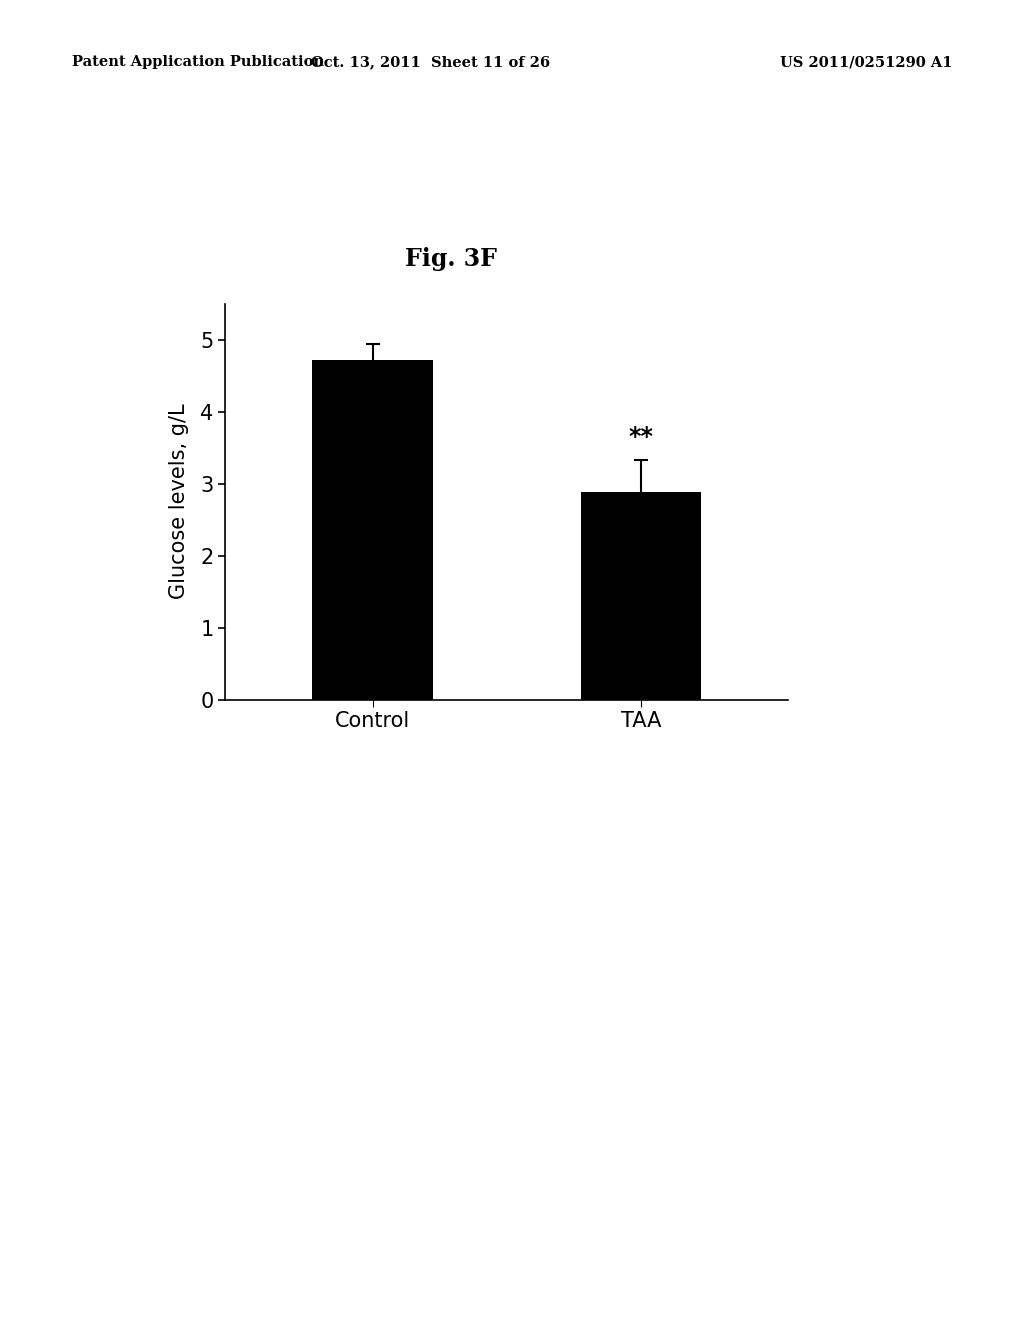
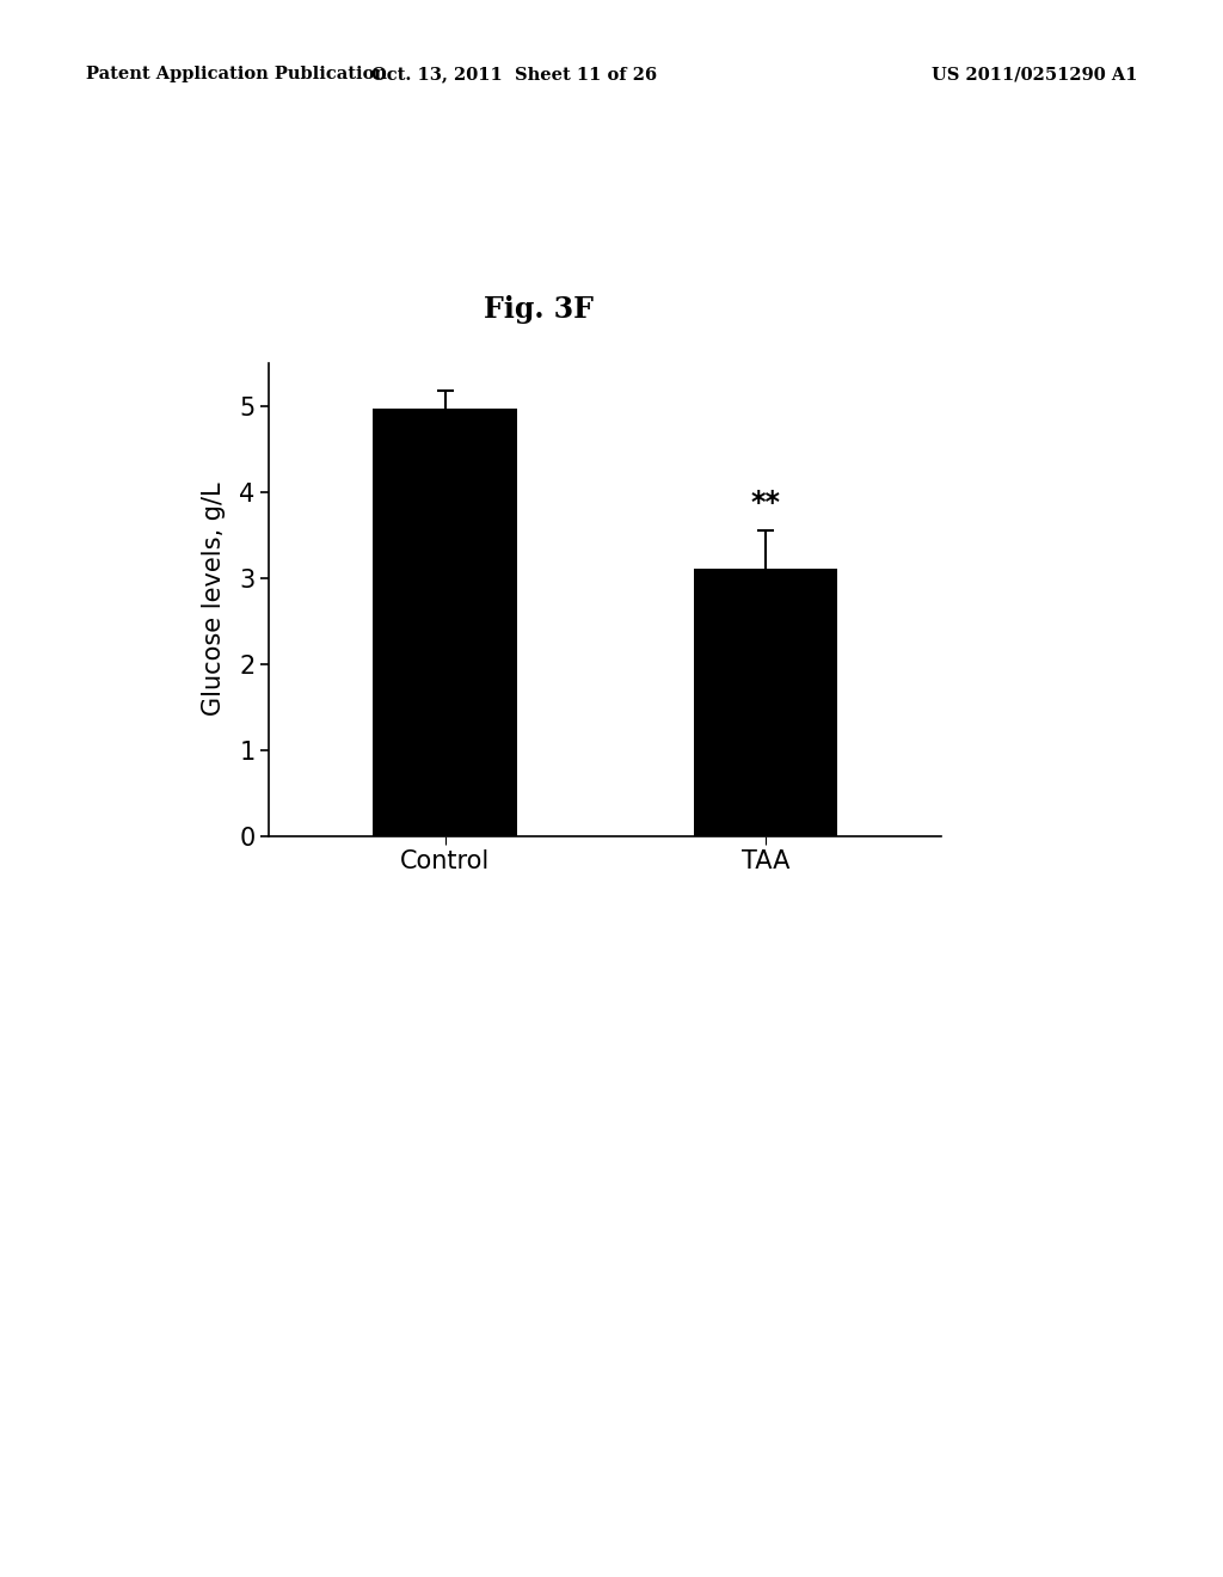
Control: 4.72 -> 4.96
TAA: 2.88 -> 3.10
